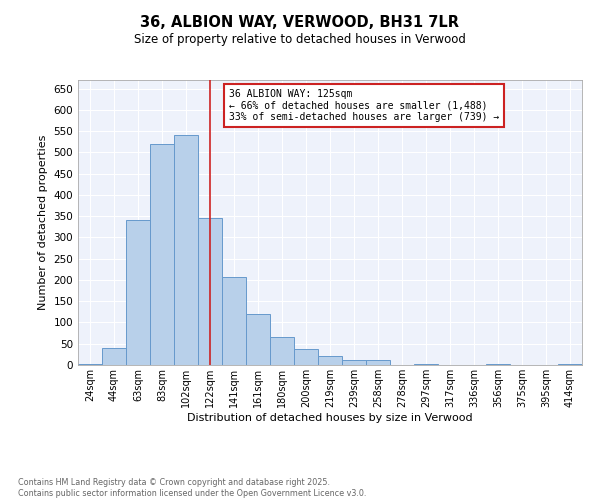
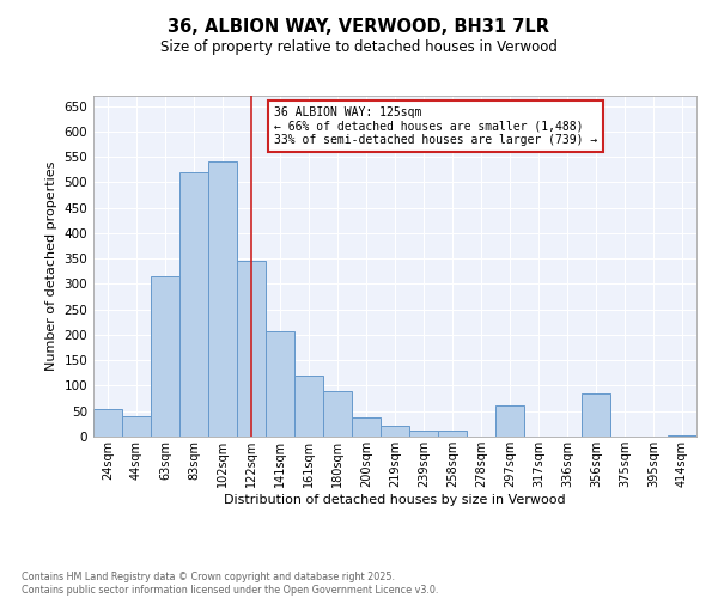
24sqm: 3 -> 55
63sqm: 340 -> 315
180sqm: 65 -> 90
297sqm: 2 -> 60
356sqm: 2 -> 85
